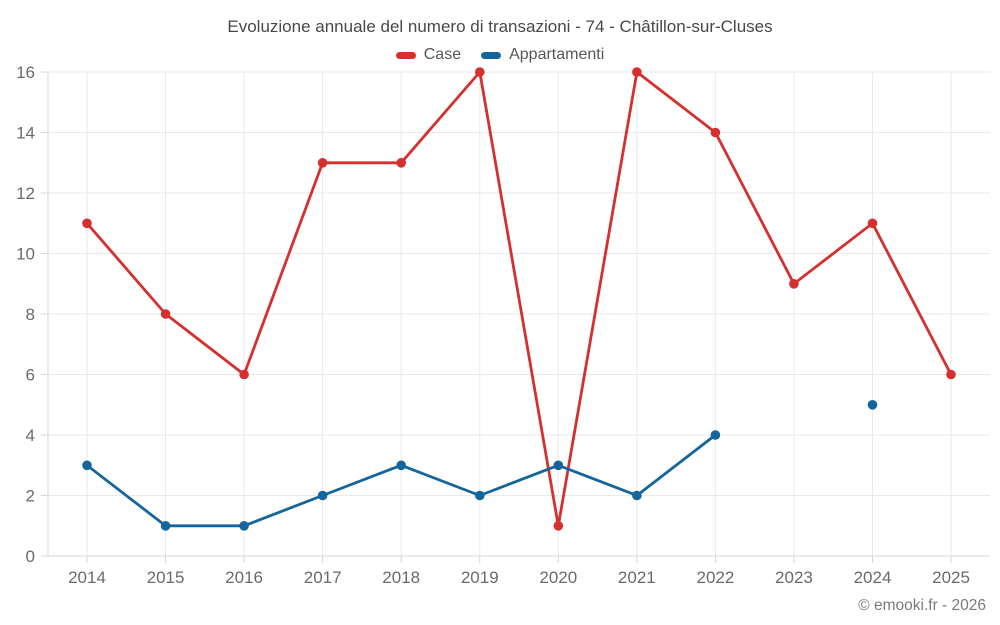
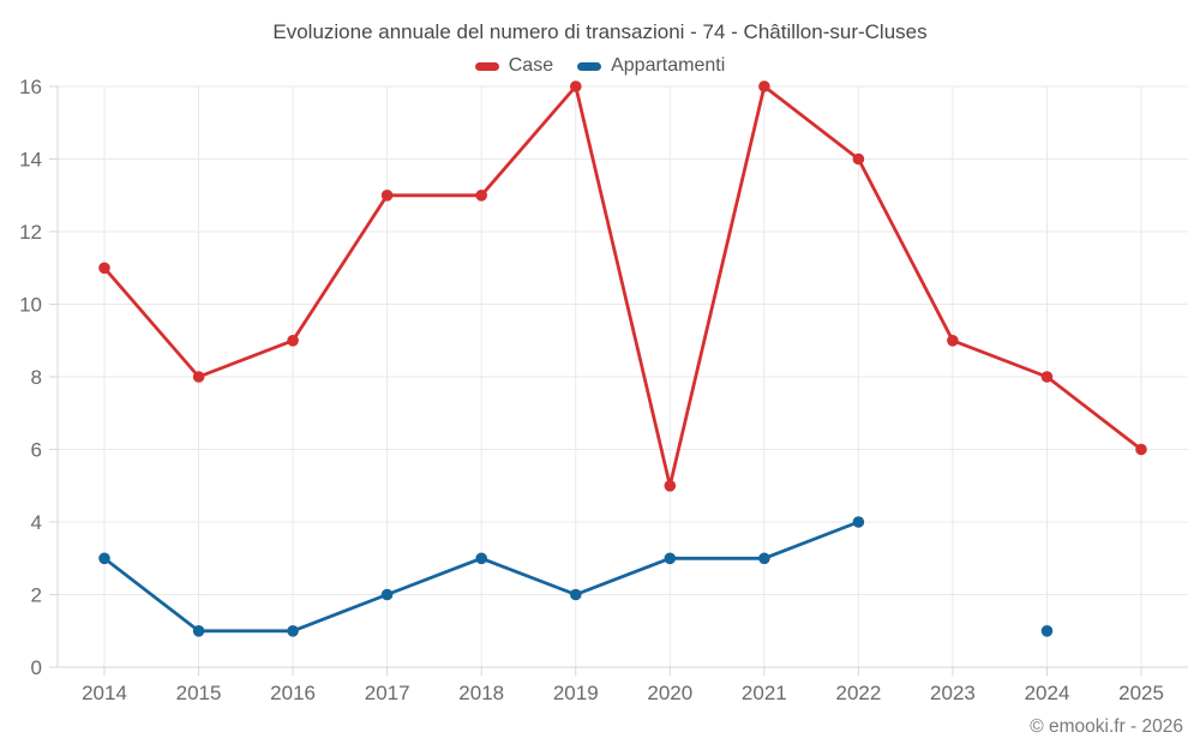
Case/2016: 6 -> 9
Case/2020: 1 -> 5
Appartamenti/2021: 2 -> 3
Case/2024: 11 -> 8
Appartamenti/2024: 5 -> 1
